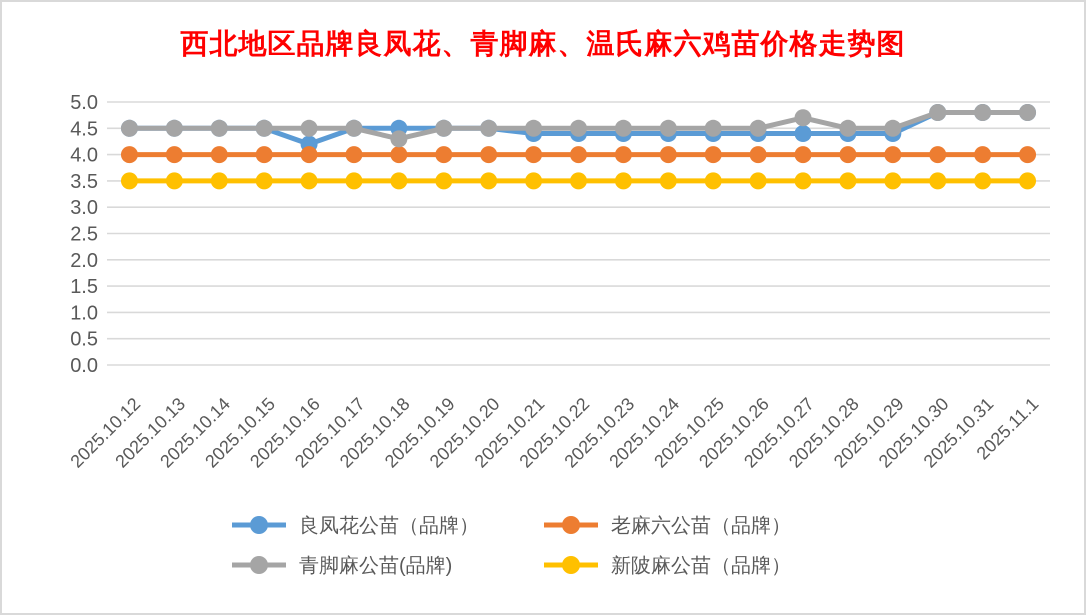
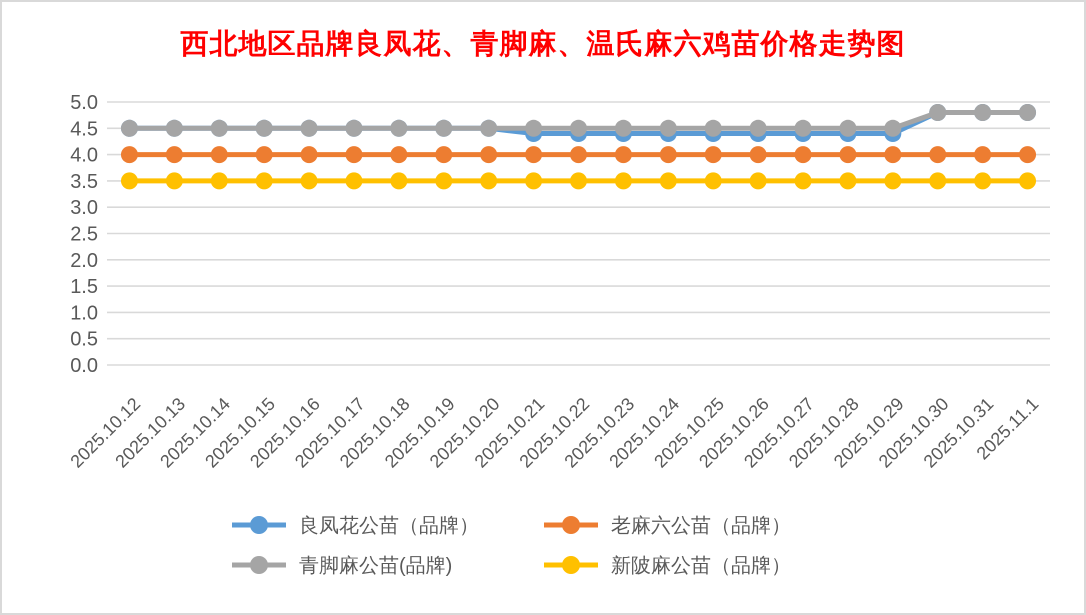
良凤花公苗（品牌）/2025.10.16: 4.2 -> 4.5
青脚麻公苗(品牌)/2025.10.18: 4.3 -> 4.5
青脚麻公苗(品牌)/2025.10.27: 4.7 -> 4.5
